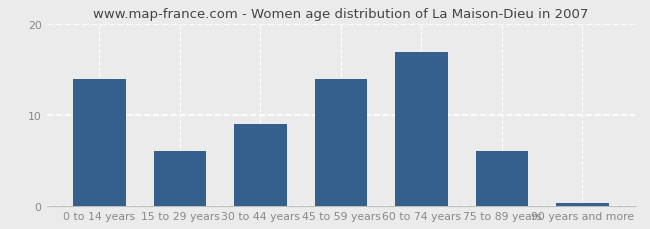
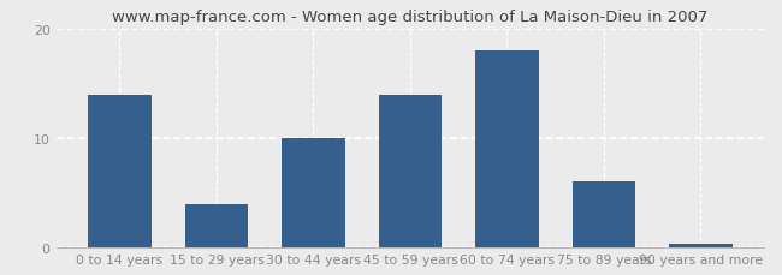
15 to 29 years: 6.0 -> 4.0
30 to 44 years: 9.0 -> 10.0
60 to 74 years: 17.0 -> 18.0
